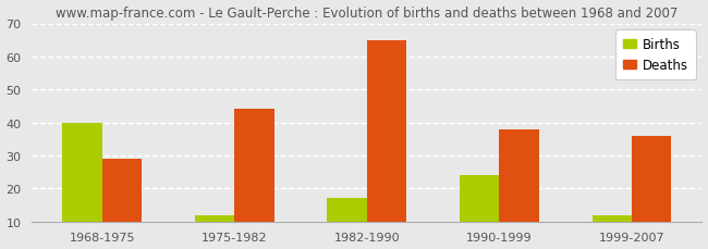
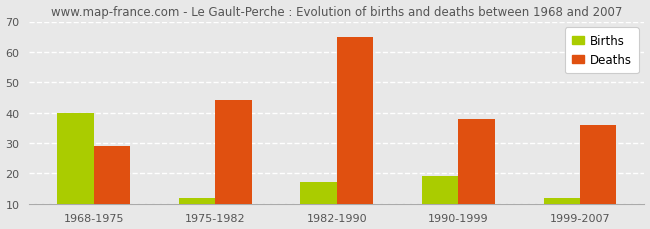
Births/1990-1999: 24 -> 19
